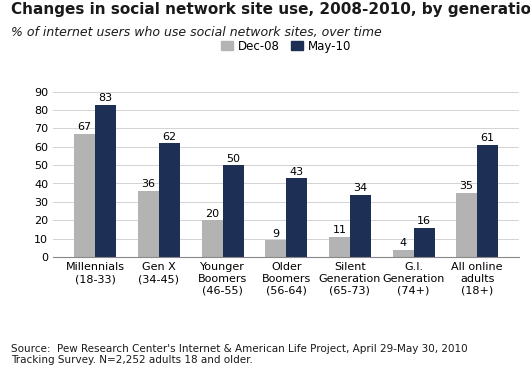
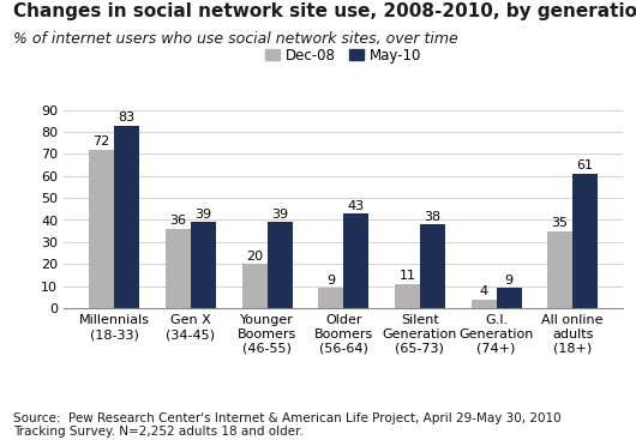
Dec-08/Millennials (18-33): 67 -> 72
May-10/Gen X (34-45): 62 -> 39
May-10/Younger Boomers (46-55): 50 -> 39
May-10/Silent Generation (65-73): 34 -> 38
May-10/G.I. Generation (74+): 16 -> 9
